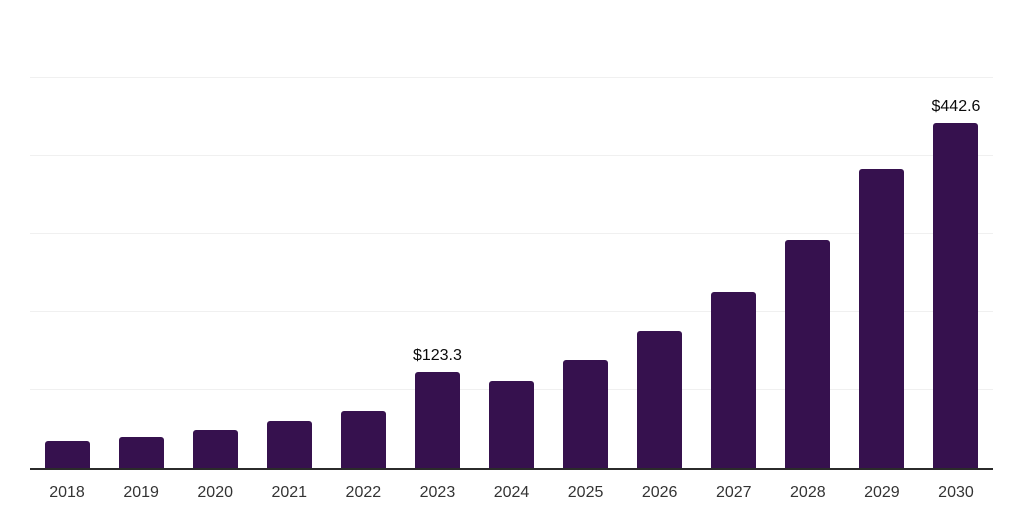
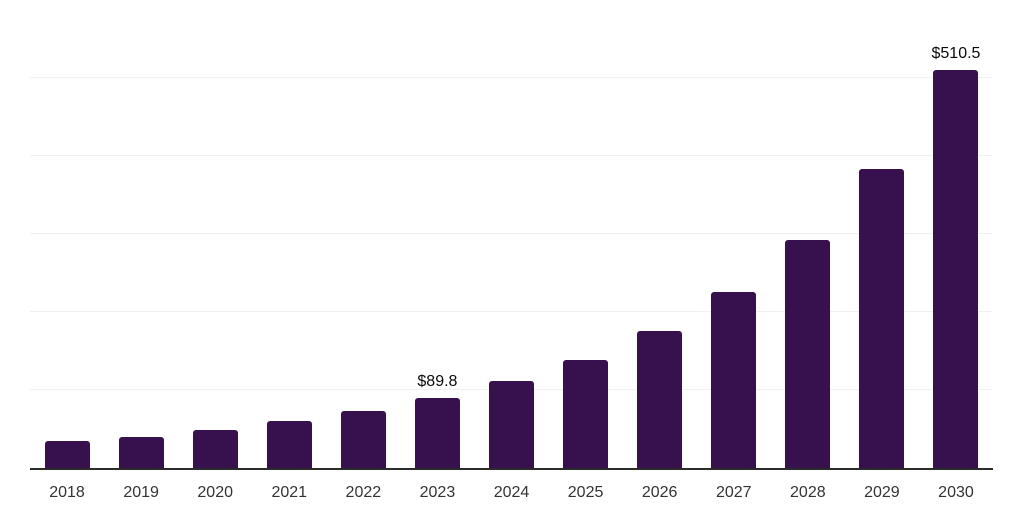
2023: $123.3 -> $89.8
2030: $442.6 -> $510.5
